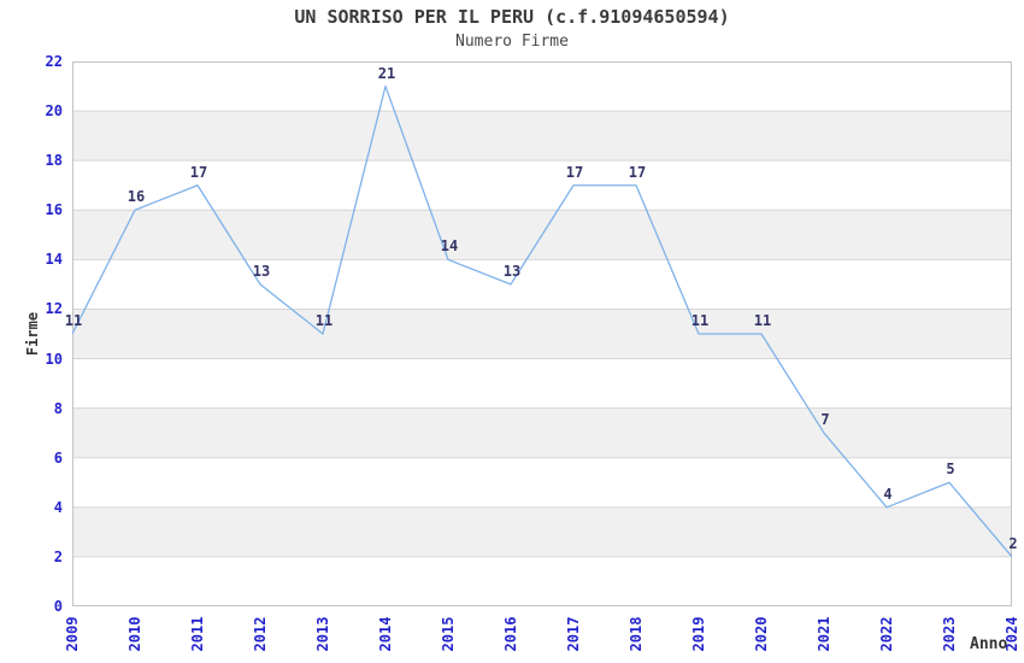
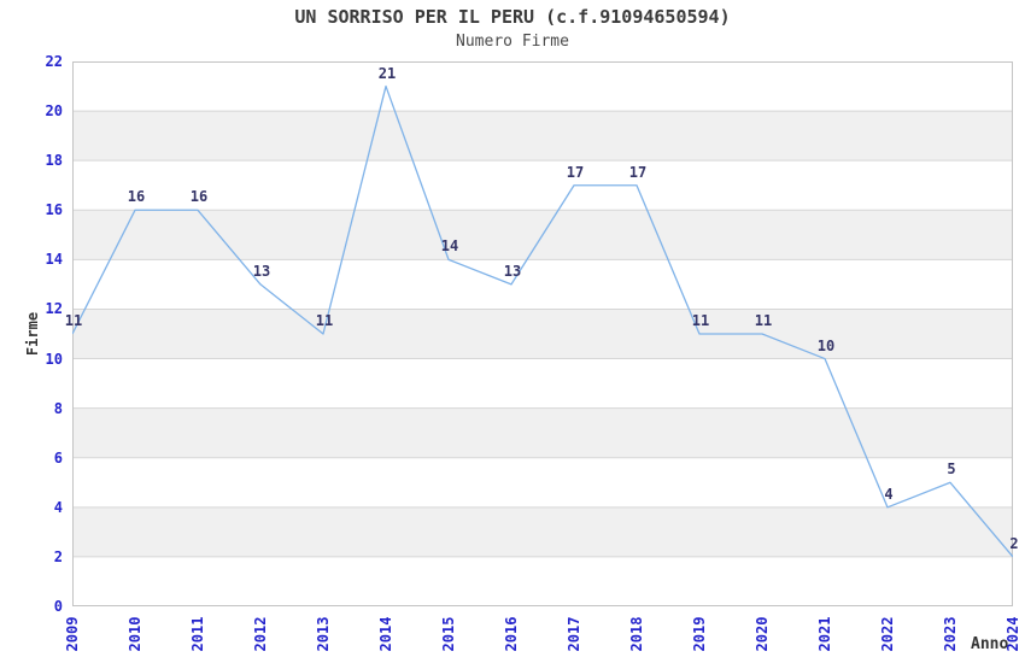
2011: 17 -> 16
2021: 7 -> 10
